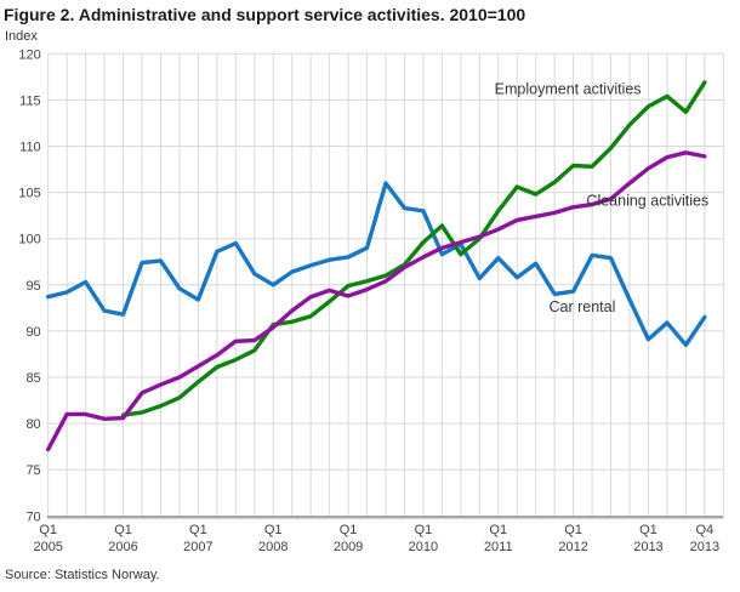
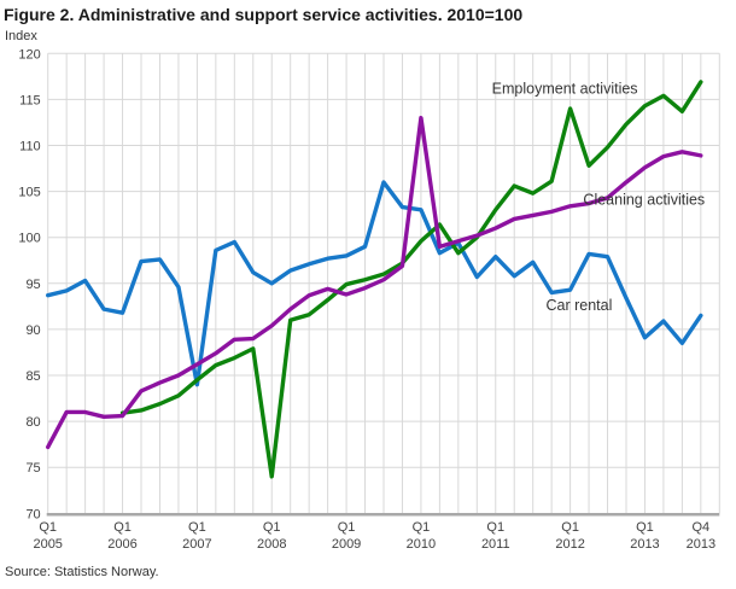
Car rental/Q1 2007: 93 -> 84
Employment activities/Q1 2008: 91 -> 74
Cleaning activities/Q1 2010: 98 -> 113
Employment activities/Q1 2012: 108 -> 114
